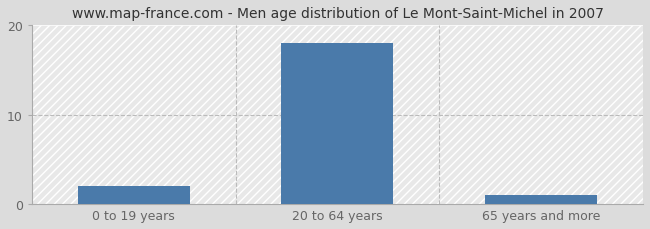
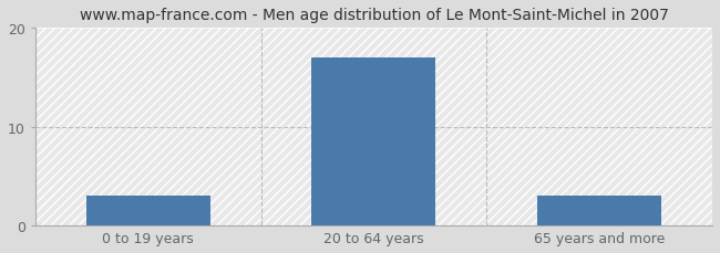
0 to 19 years: 2 -> 3
20 to 64 years: 18 -> 17
65 years and more: 1 -> 3
